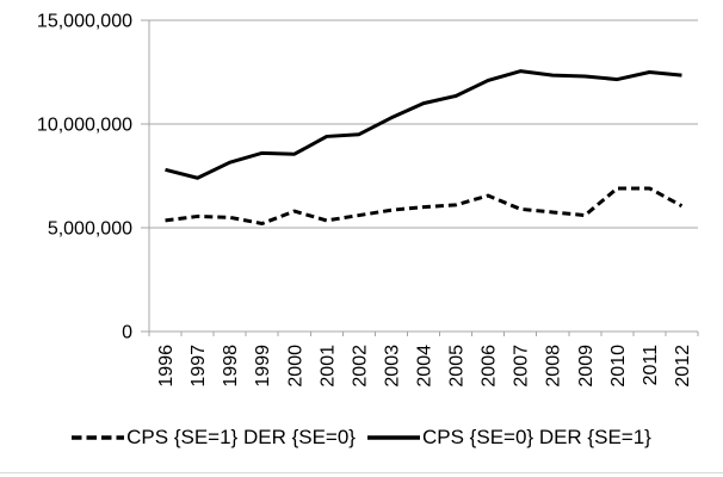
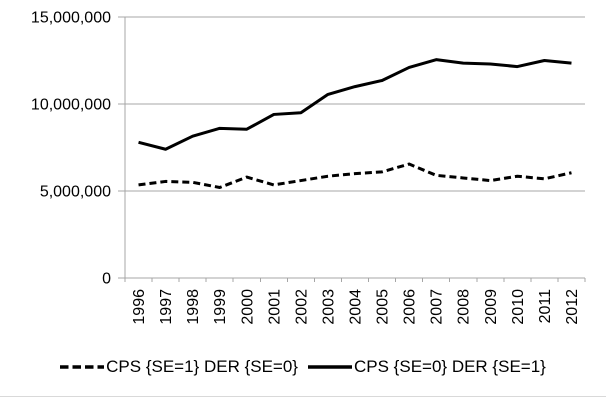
CPS {SE=0} DER {SE=1}/2003: 10300000 -> 10600000
CPS {SE=1} DER {SE=0}/2010: 6900000 -> 5800000
CPS {SE=1} DER {SE=0}/2011: 6900000 -> 5700000
